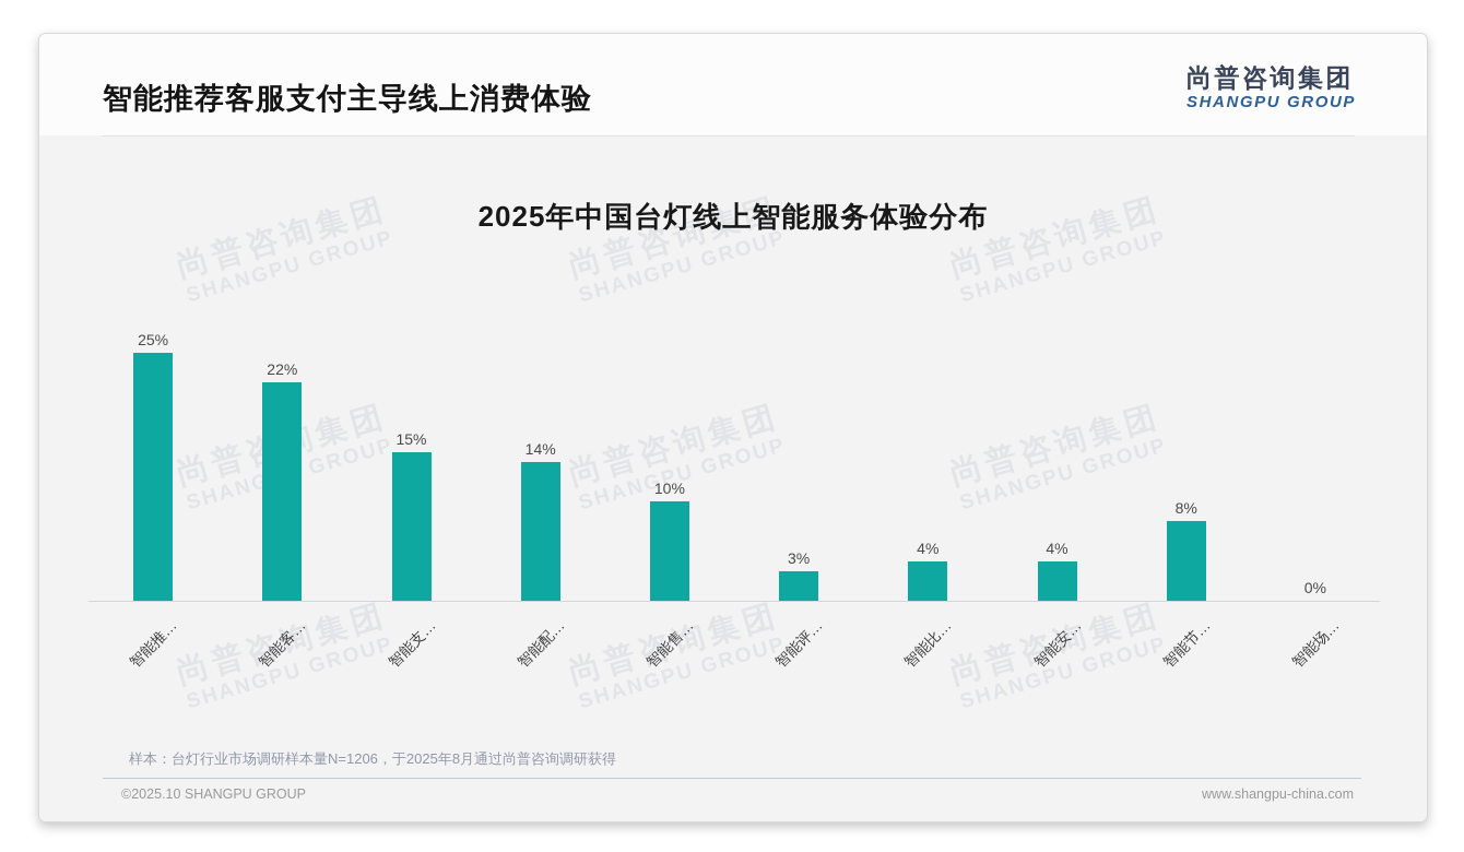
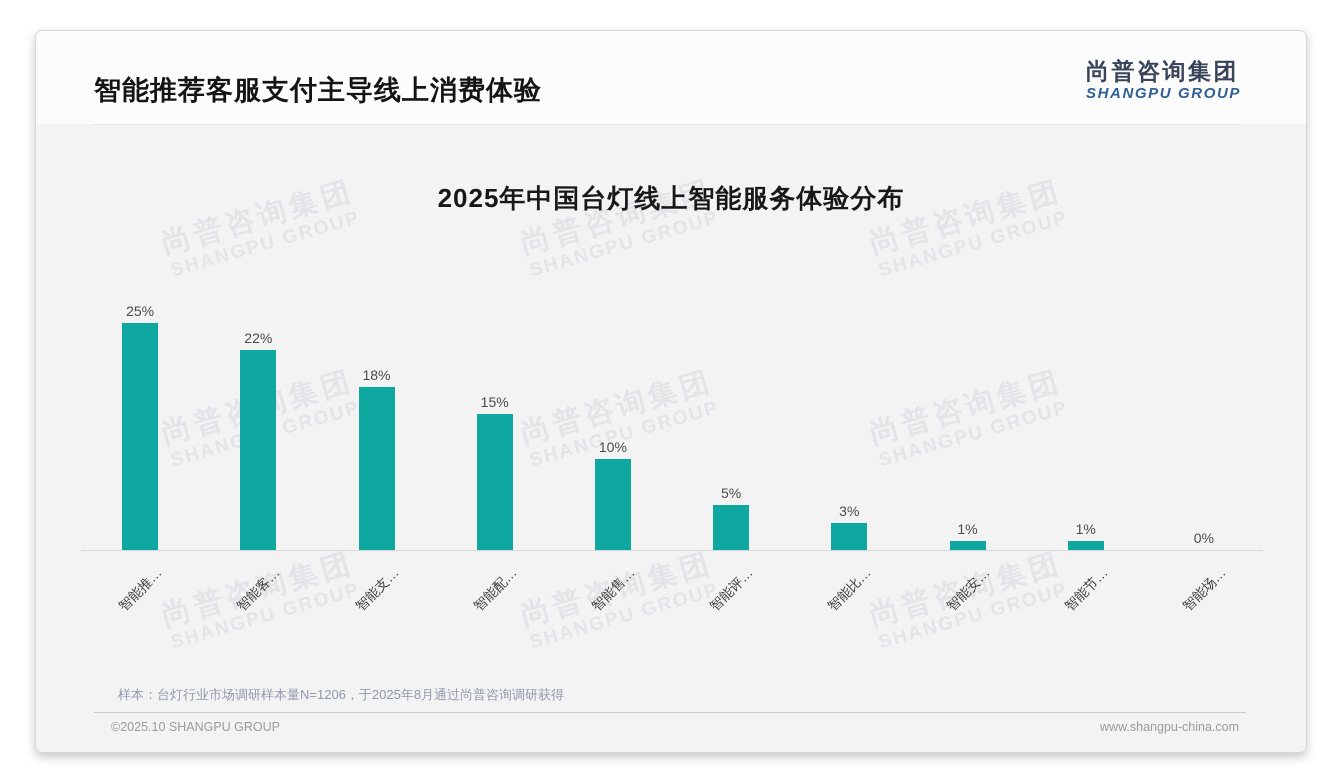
智能支…: 15% -> 18%
智能配…: 14% -> 15%
智能评…: 3% -> 5%
智能比…: 4% -> 3%
智能安…: 4% -> 1%
智能节…: 8% -> 1%
